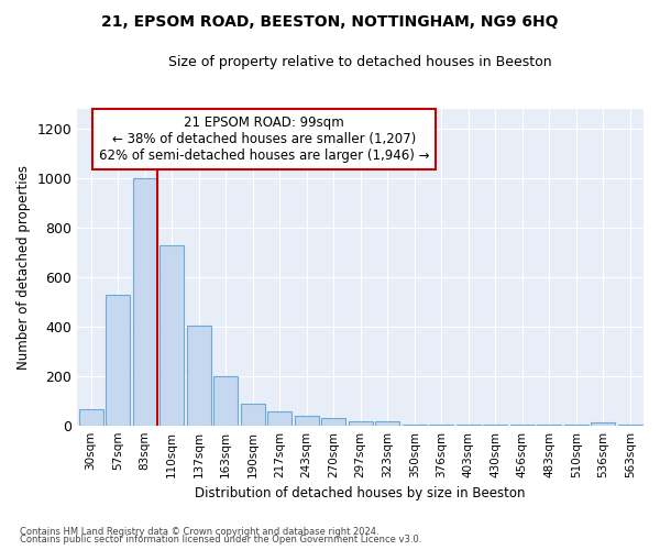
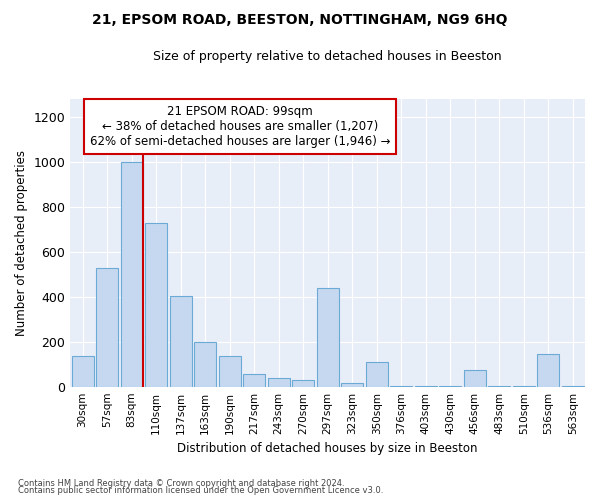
30sqm: 65 -> 135
190sqm: 88 -> 135
297sqm: 15 -> 440
350sqm: 5 -> 110
456sqm: 1 -> 75
536sqm: 10 -> 145
